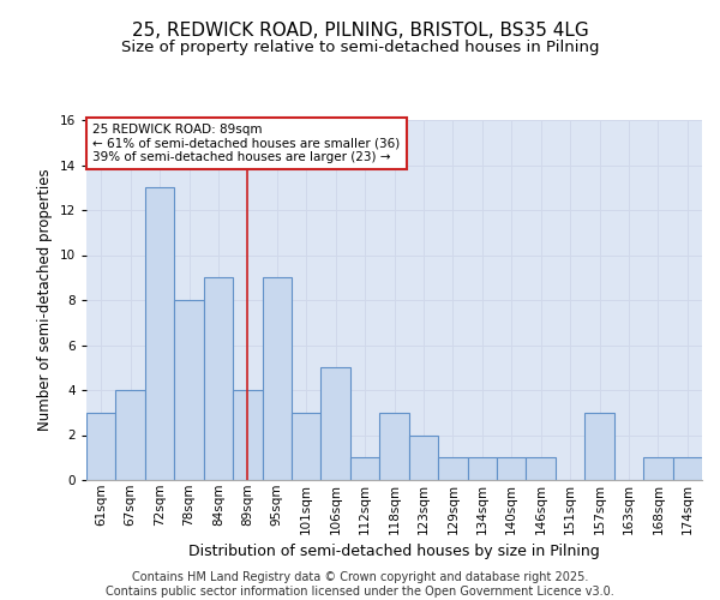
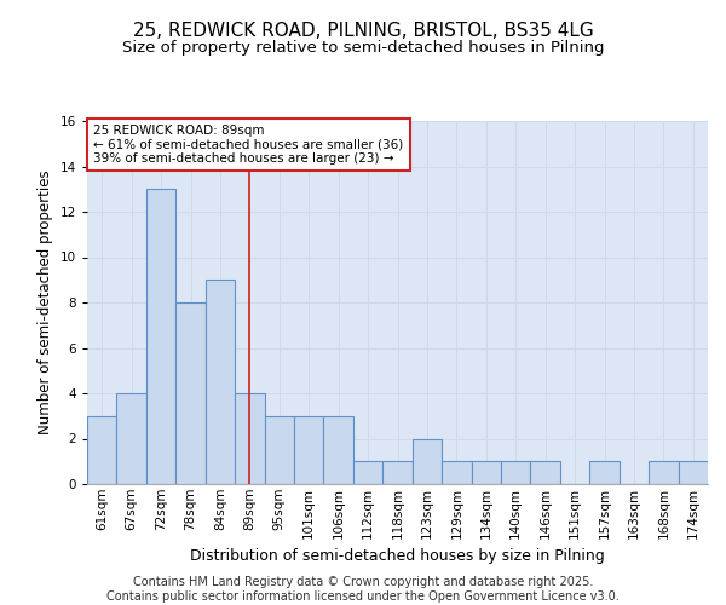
95sqm: 9 -> 3
106sqm: 5 -> 3
118sqm: 3 -> 1
157sqm: 3 -> 1
